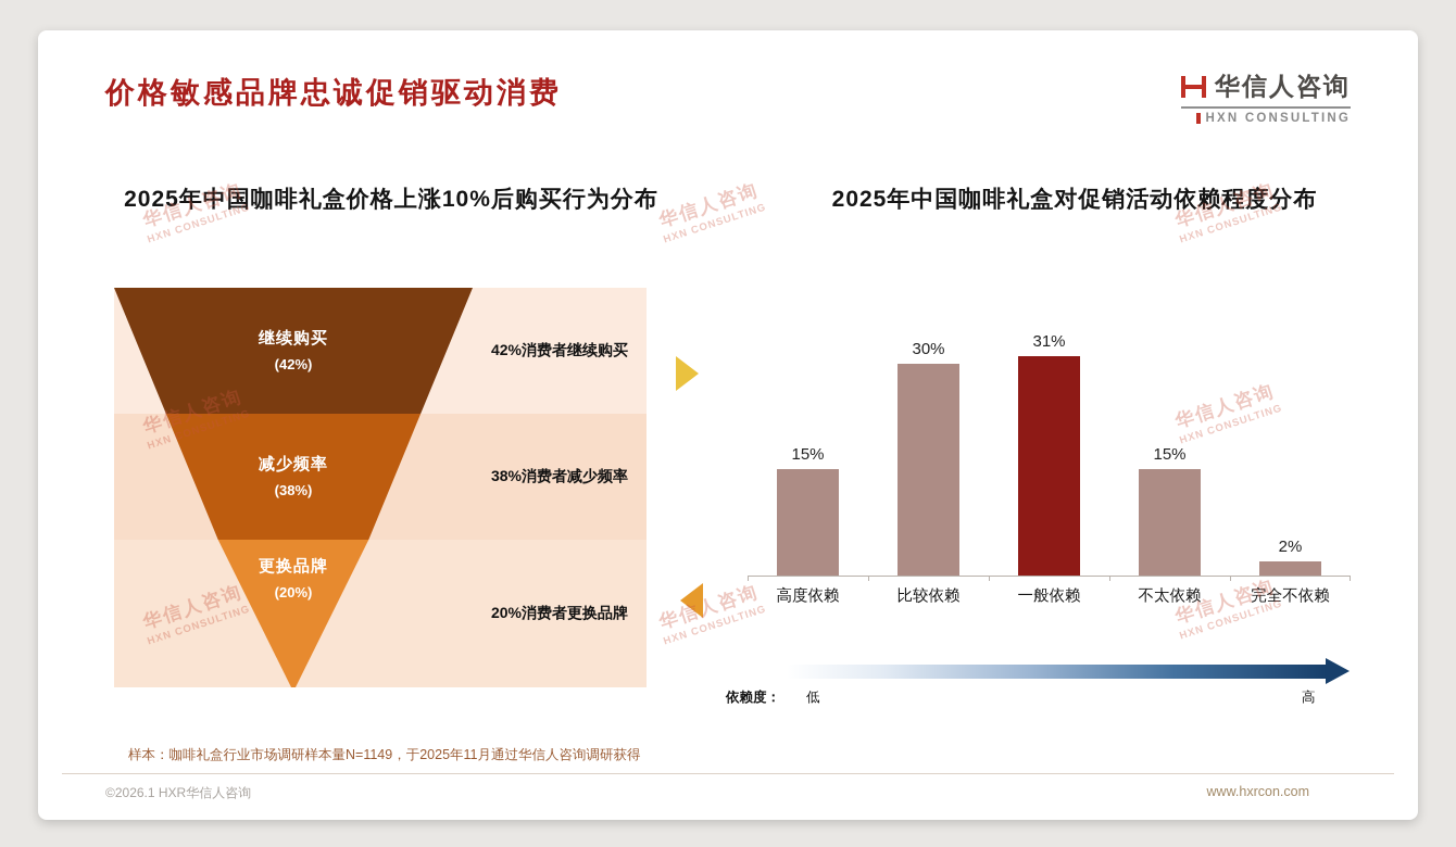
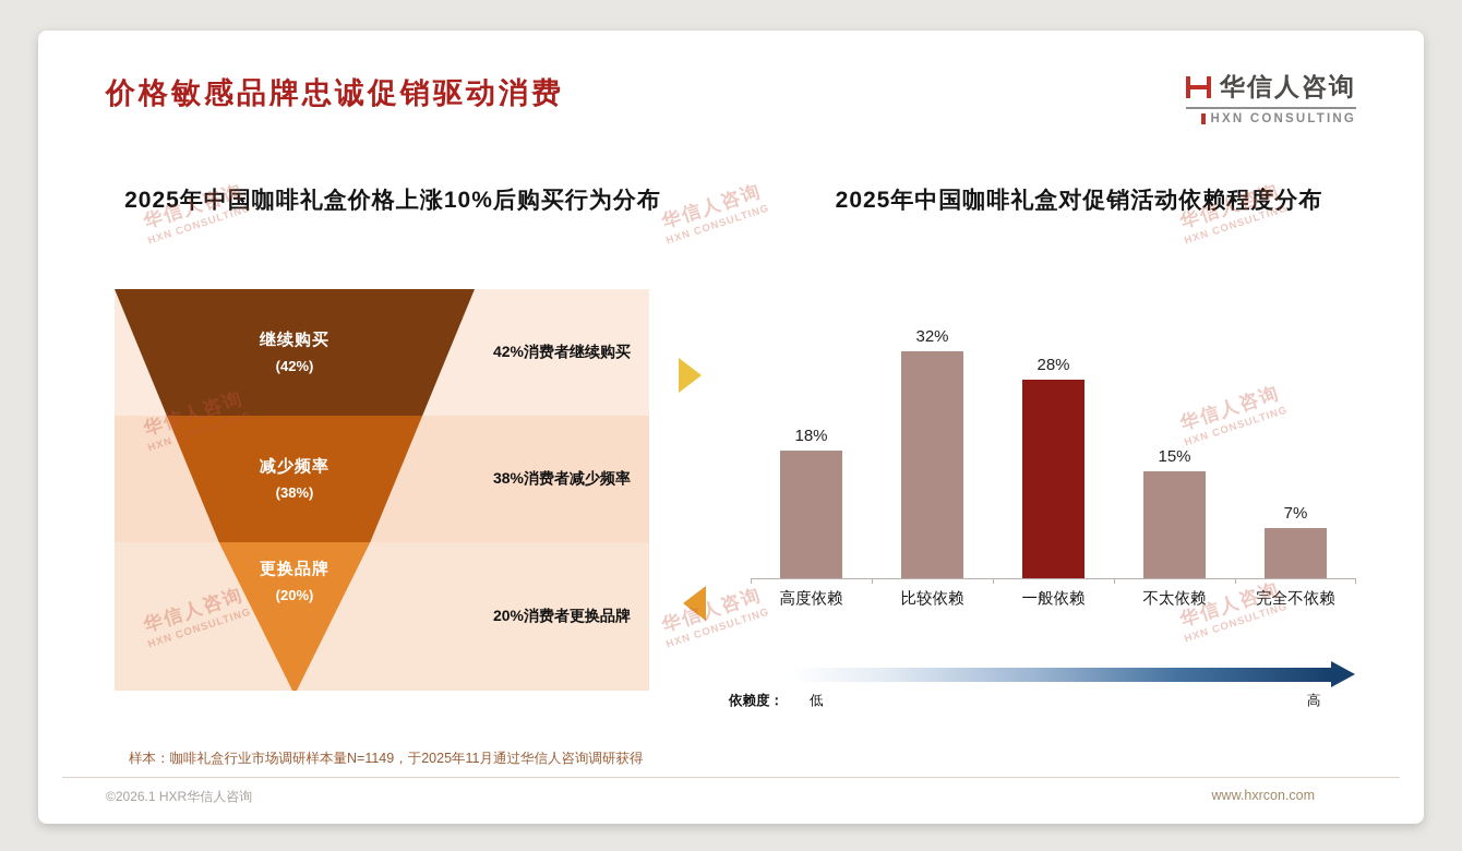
2025年中国咖啡礼盒对促销活动依赖程度分布/高度依赖: 15% -> 18%
2025年中国咖啡礼盒对促销活动依赖程度分布/比较依赖: 30% -> 32%
2025年中国咖啡礼盒对促销活动依赖程度分布/一般依赖: 31% -> 28%
2025年中国咖啡礼盒对促销活动依赖程度分布/完全不依赖: 2% -> 7%
